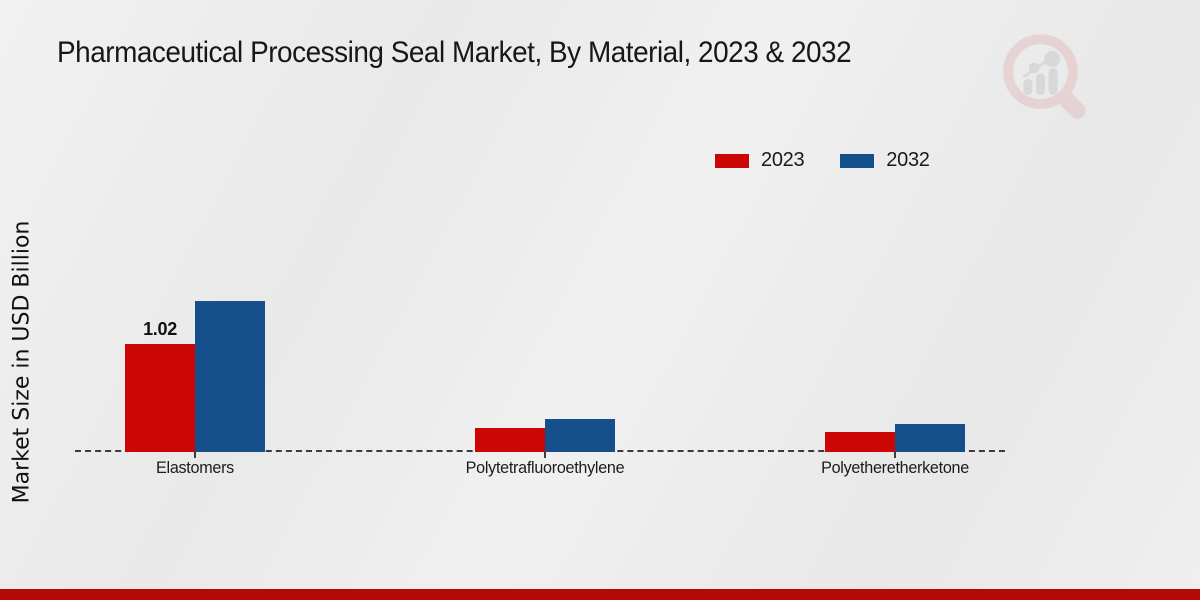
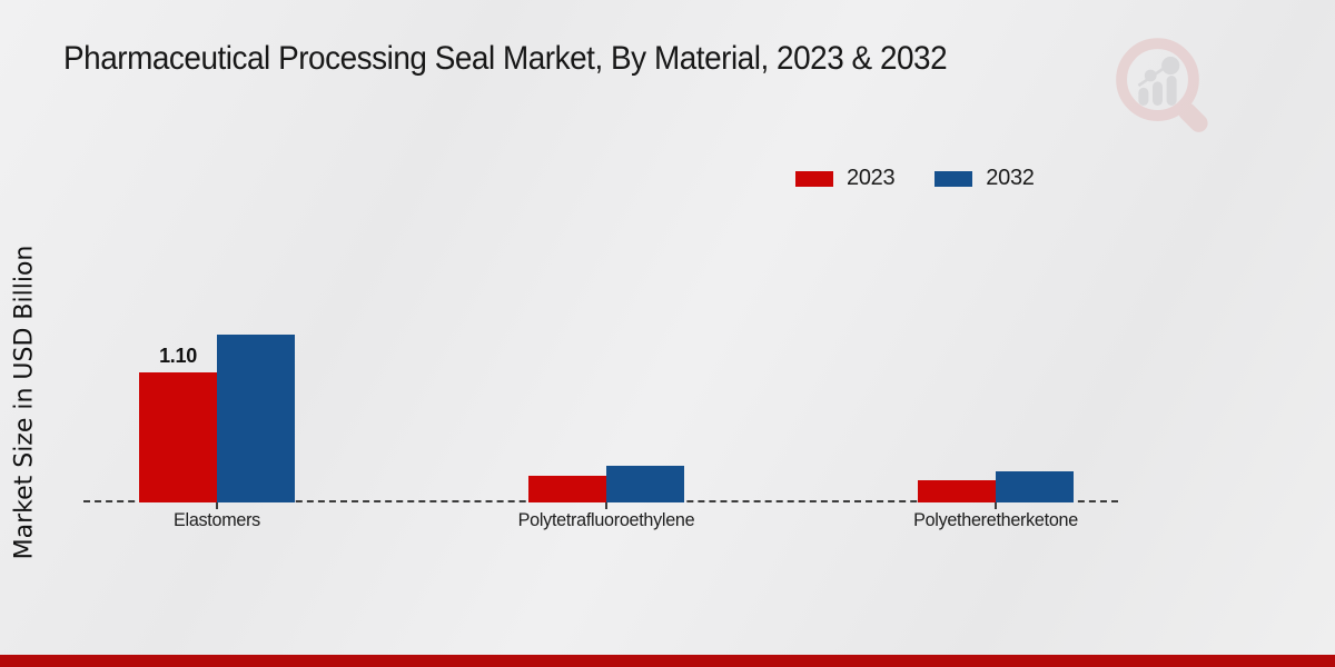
2023/Elastomers: 1.02 -> 1.10
